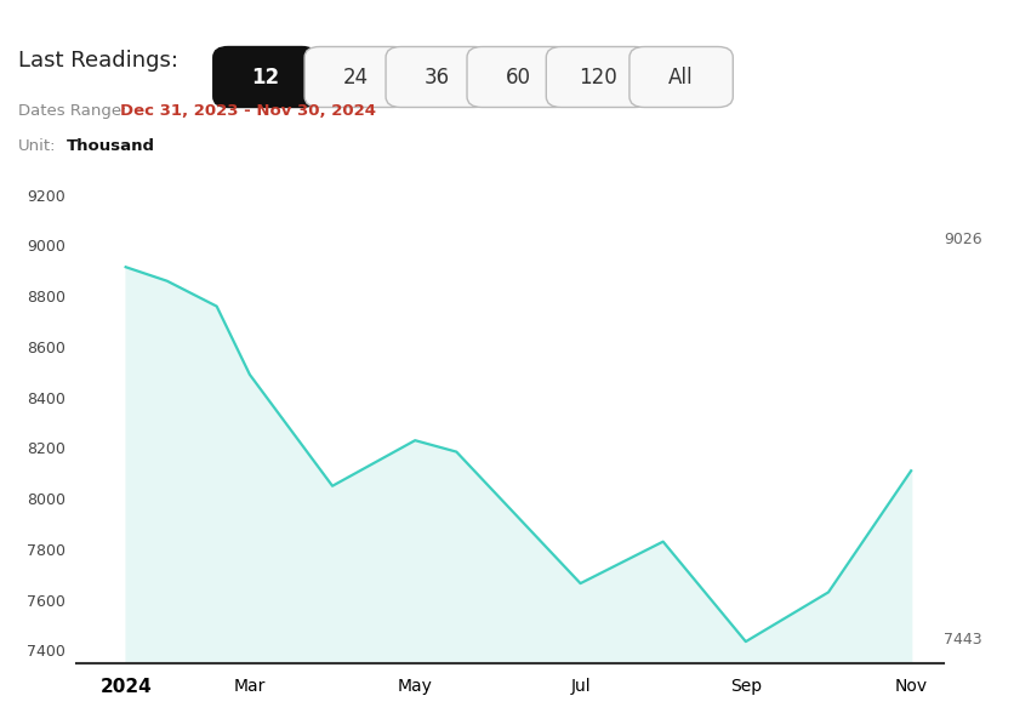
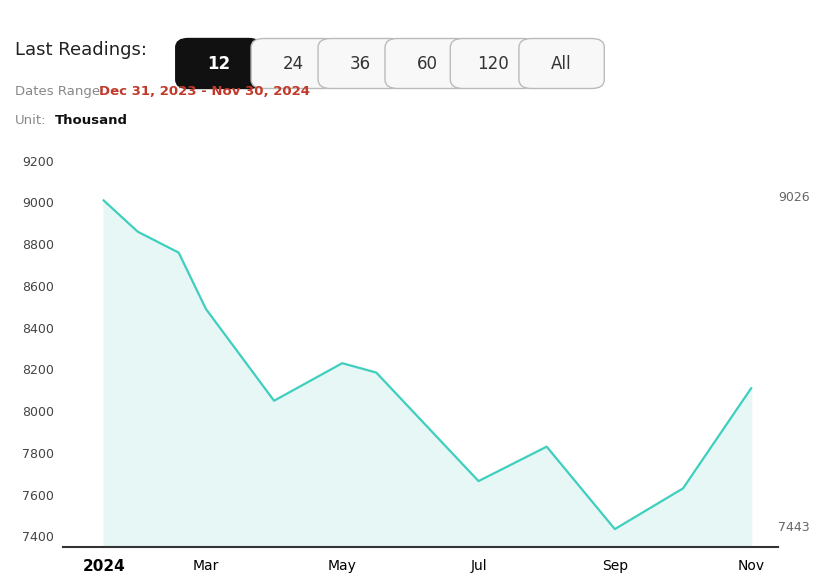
2024: 8915 -> 9010
